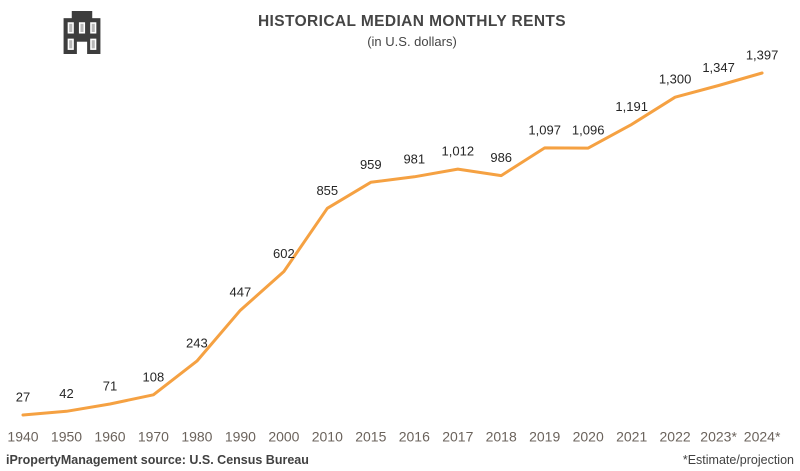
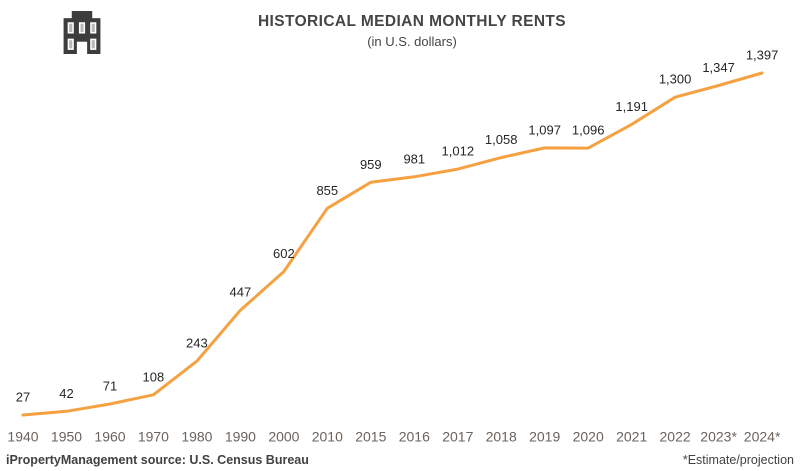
2018: 986 -> 1,058
